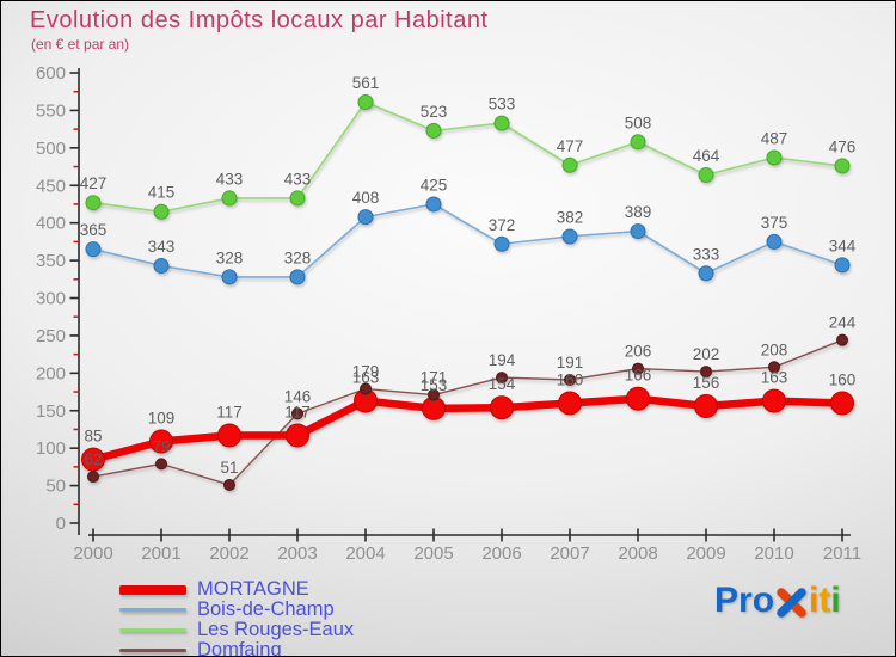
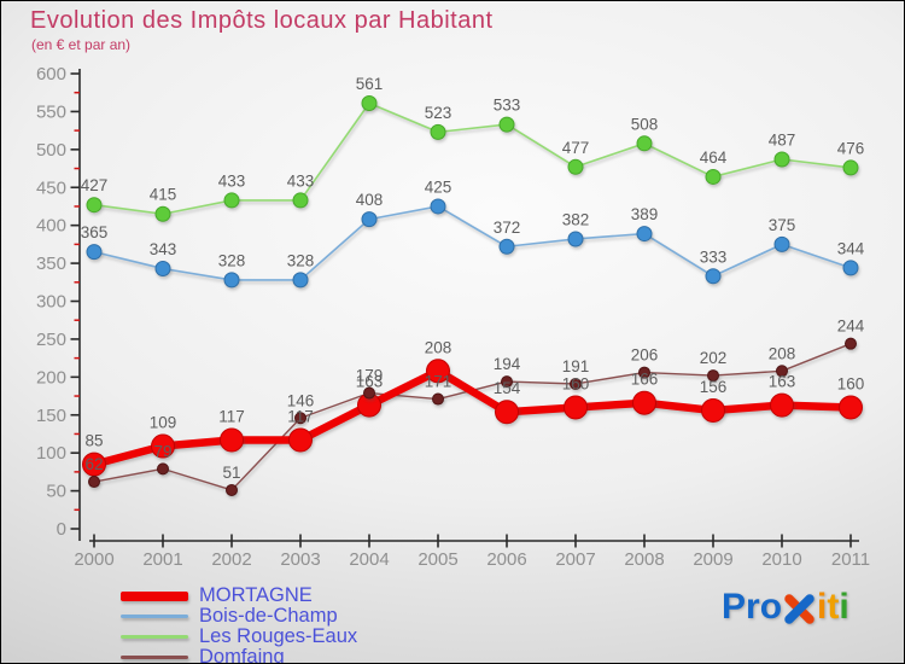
MORTAGNE/2005: 153 -> 208
